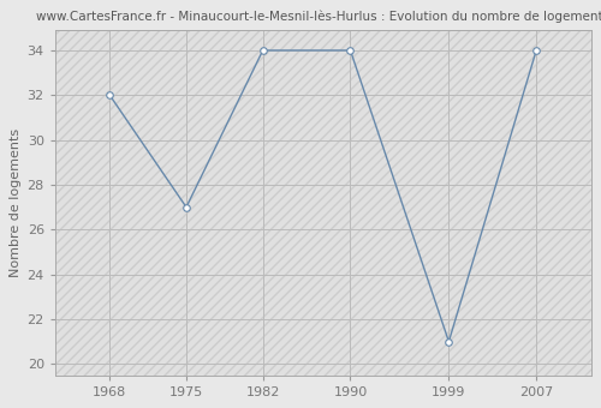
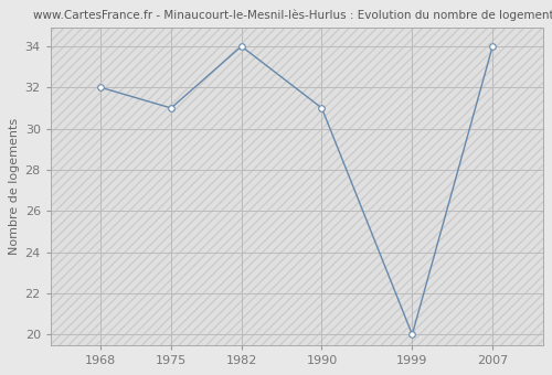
1975: 27 -> 31
1990: 34 -> 31
1999: 21 -> 20
